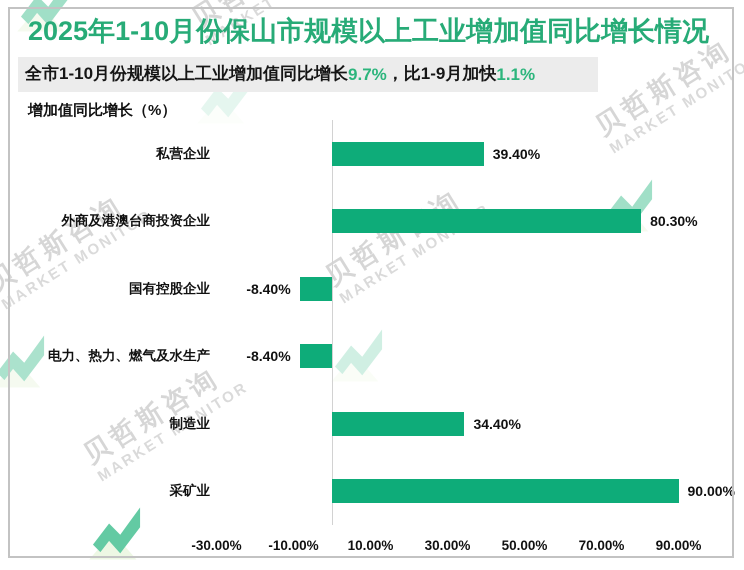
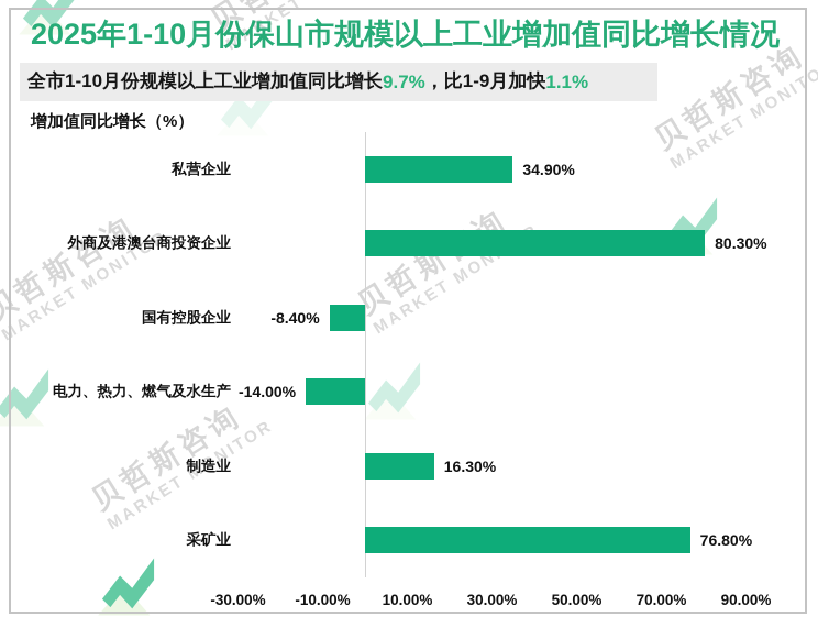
私营企业: 39.40% -> 34.90%
电力、热力、燃气及水生产: -8.40% -> -14.00%
制造业: 34.40% -> 16.30%
采矿业: 90.00% -> 76.80%
